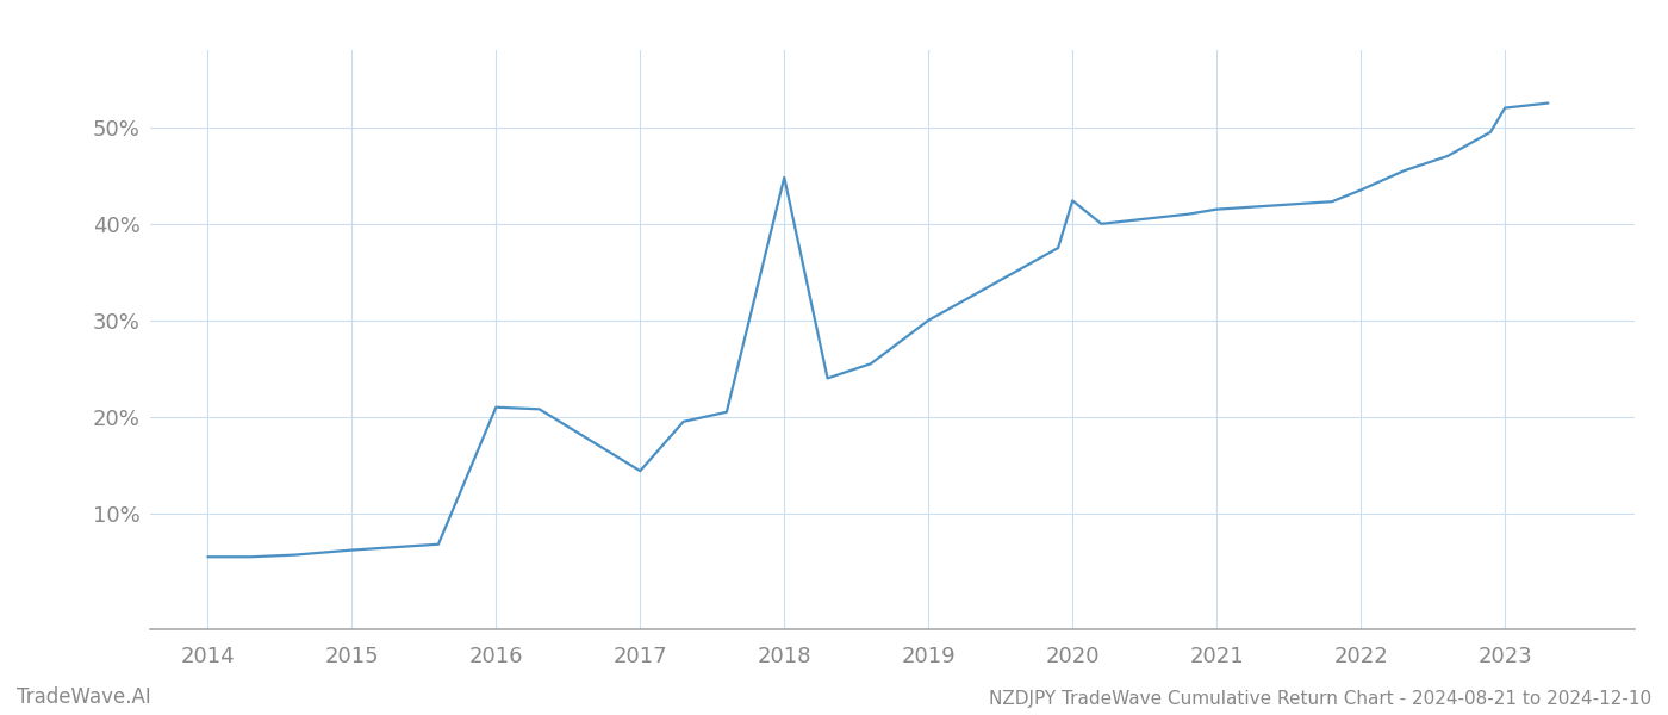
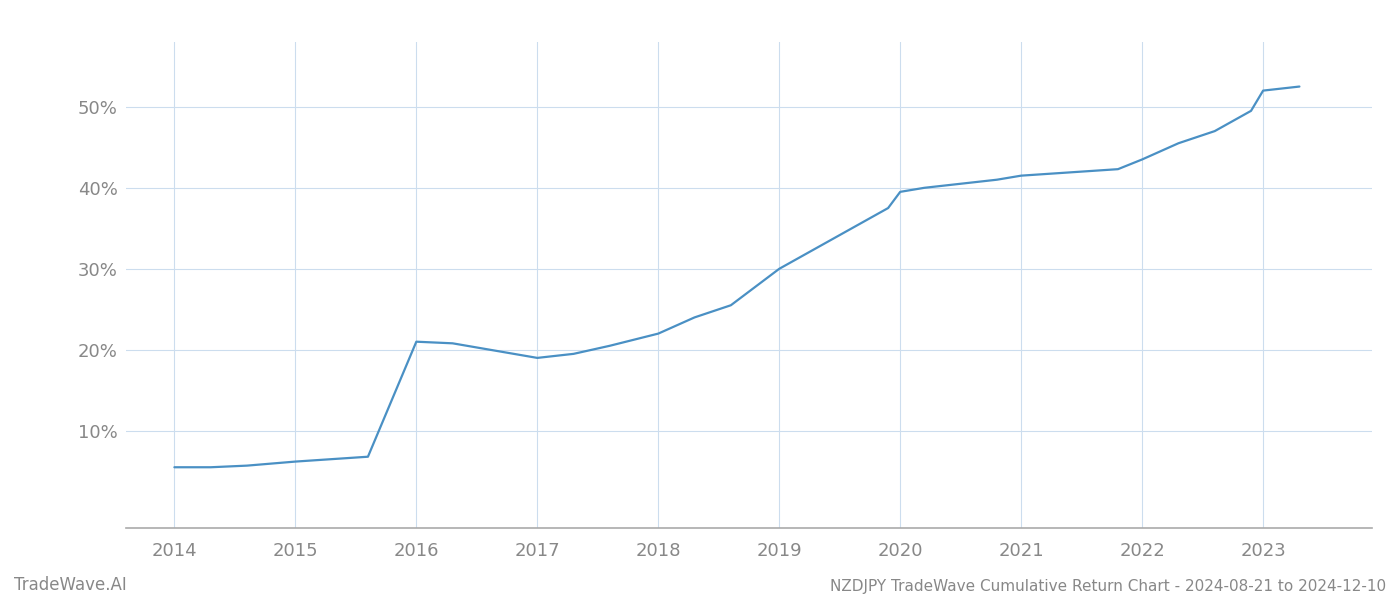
2017: 14.4% -> 19.0%
2018: 44.8% -> 22.0%
2020: 42.4% -> 39.5%
